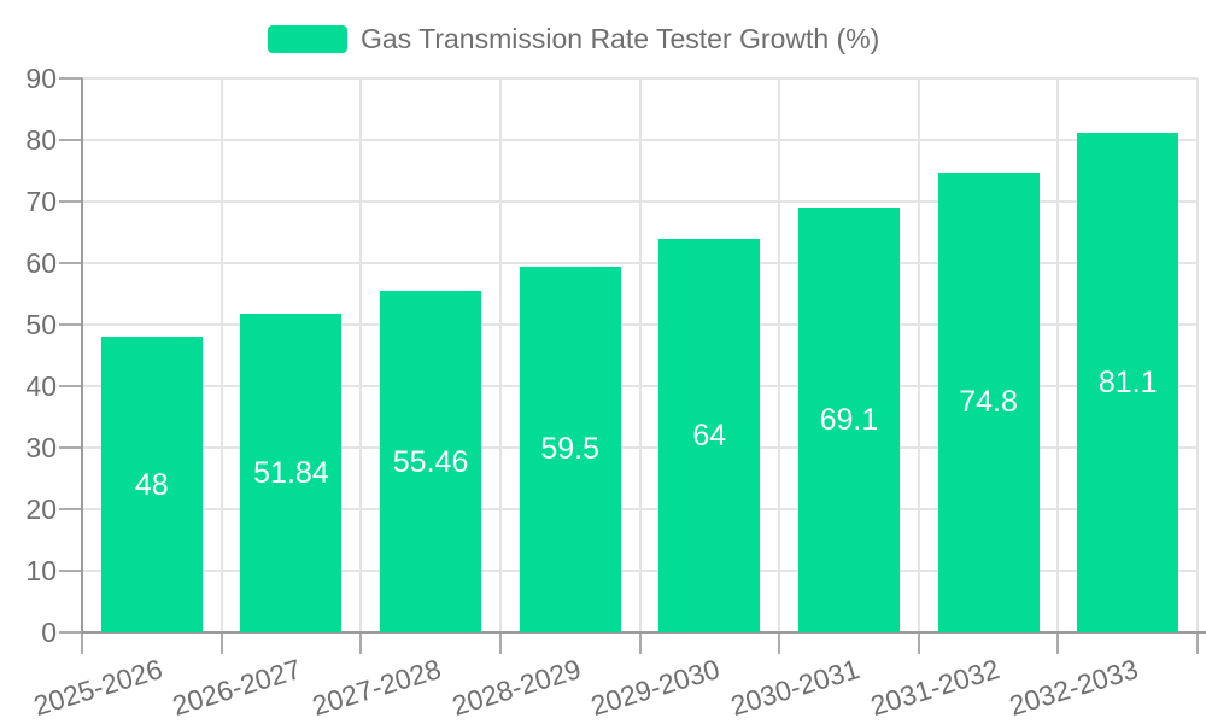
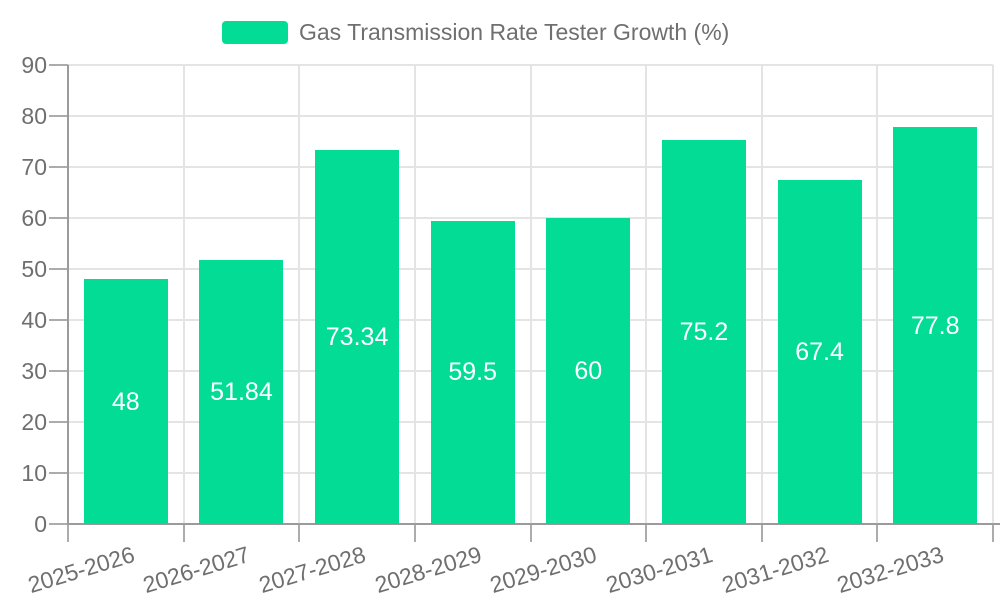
2027-2028: 55.46 -> 73.34
2029-2030: 64 -> 60
2030-2031: 69.1 -> 75.2
2031-2032: 74.8 -> 67.4
2032-2033: 81.1 -> 77.8
